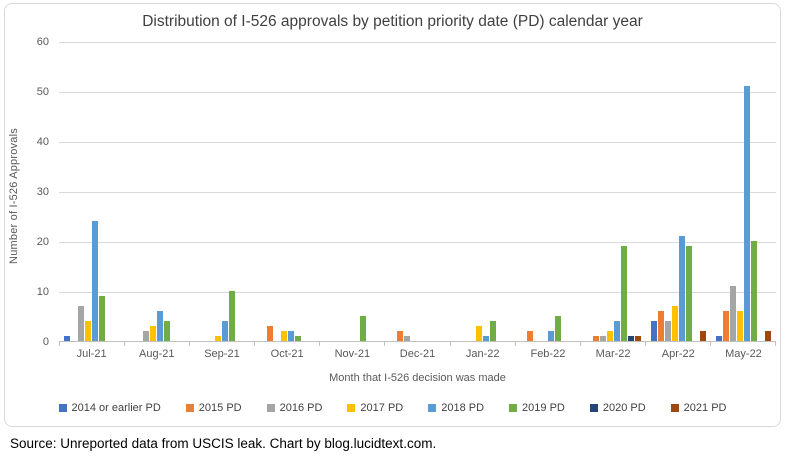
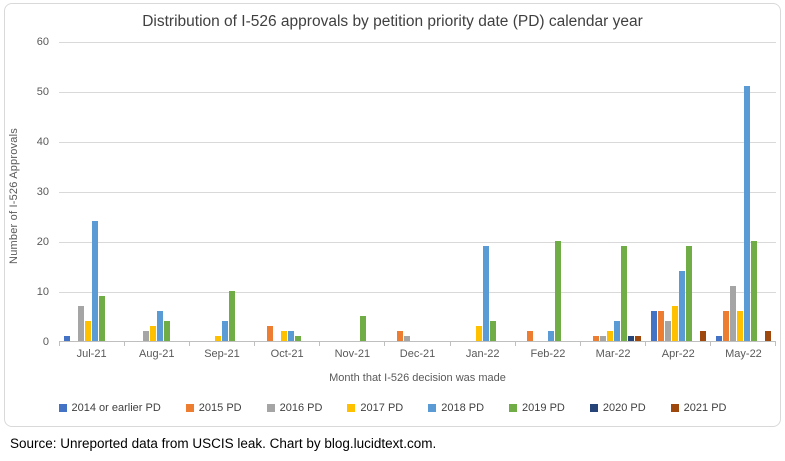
2018 PD/Jan-22: 1 -> 19
2019 PD/Feb-22: 5 -> 20
2014 or earlier PD/Apr-22: 4 -> 6
2018 PD/Apr-22: 21 -> 14
